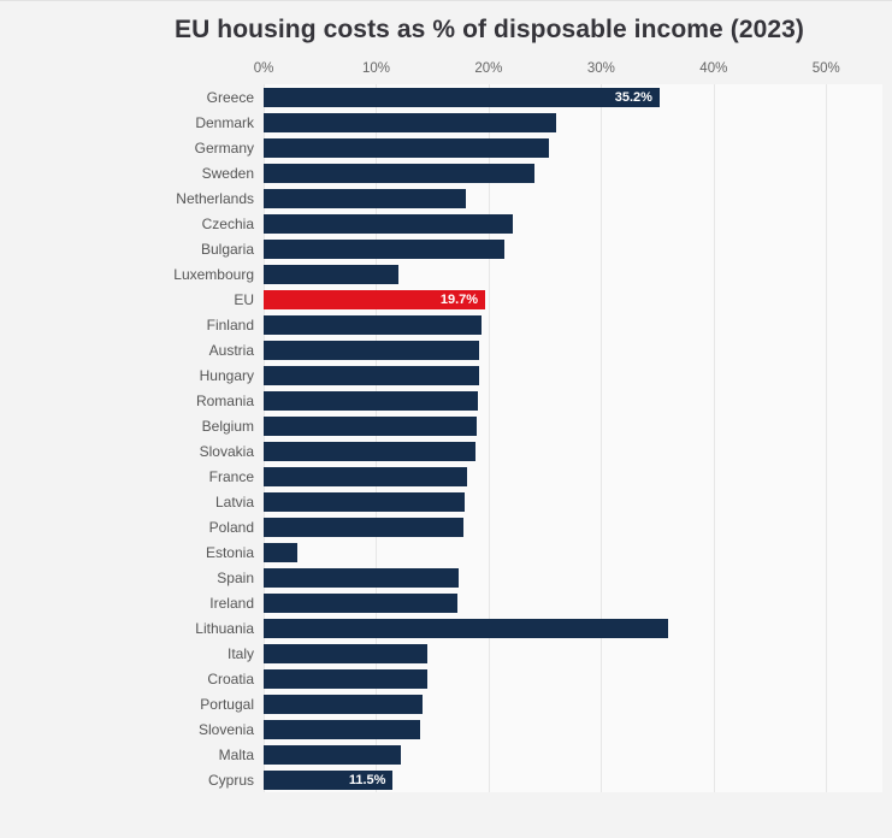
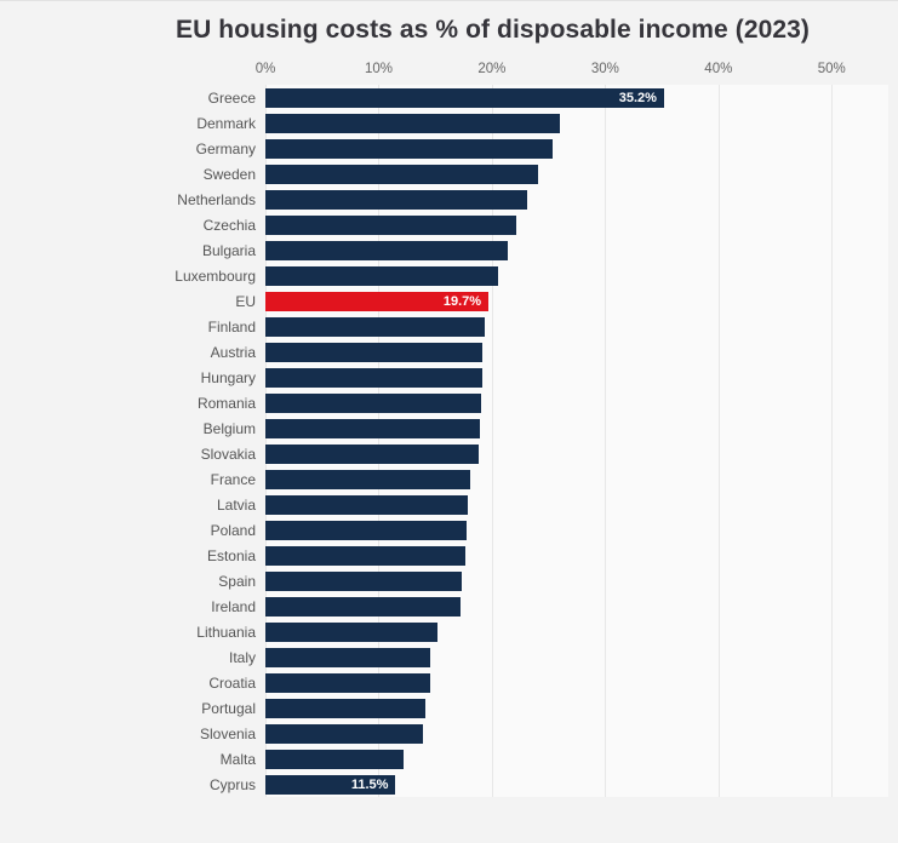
Netherlands: 18% -> 23%
Luxembourg: 12% -> 20%
Estonia: 3% -> 18%
Lithuania: 36% -> 15%
